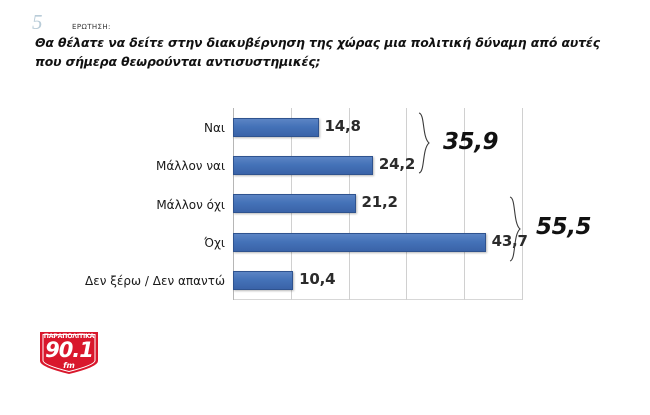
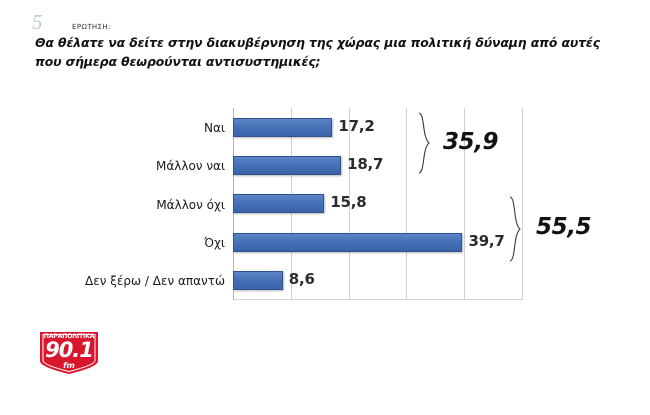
Ναι: 14,8 -> 17,2
Μάλλον ναι: 24,2 -> 18,7
Μάλλον όχι: 21,2 -> 15,8
Όχι: 43,7 -> 39,7
Δεν ξέρω / Δεν απαντώ: 10,4 -> 8,6
